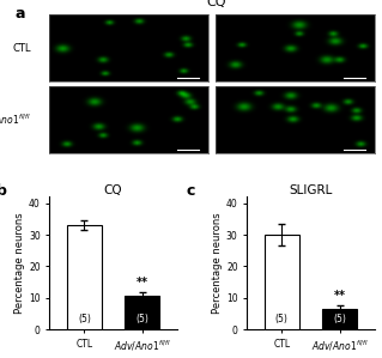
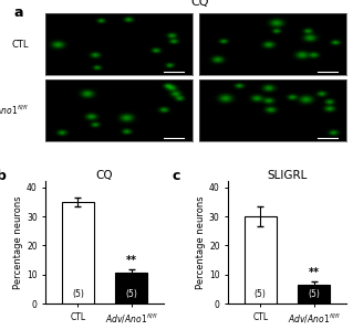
CQ/CTL: 33.0 -> 35.0
